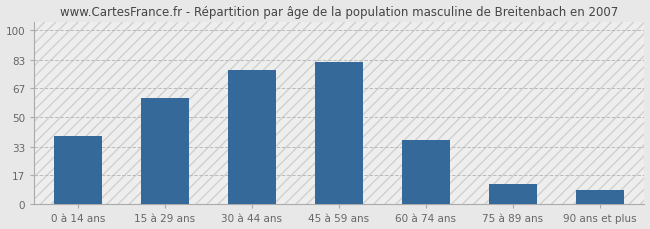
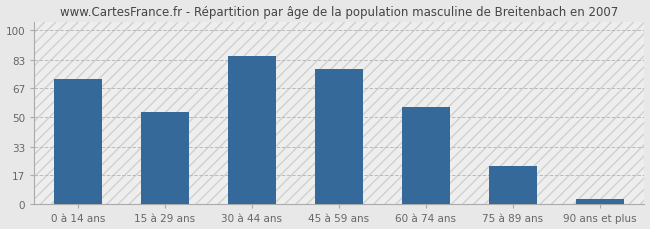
0 à 14 ans: 39 -> 72
15 à 29 ans: 61 -> 53
30 à 44 ans: 77 -> 85
45 à 59 ans: 82 -> 78
60 à 74 ans: 37 -> 56
75 à 89 ans: 12 -> 22
90 ans et plus: 8 -> 3
